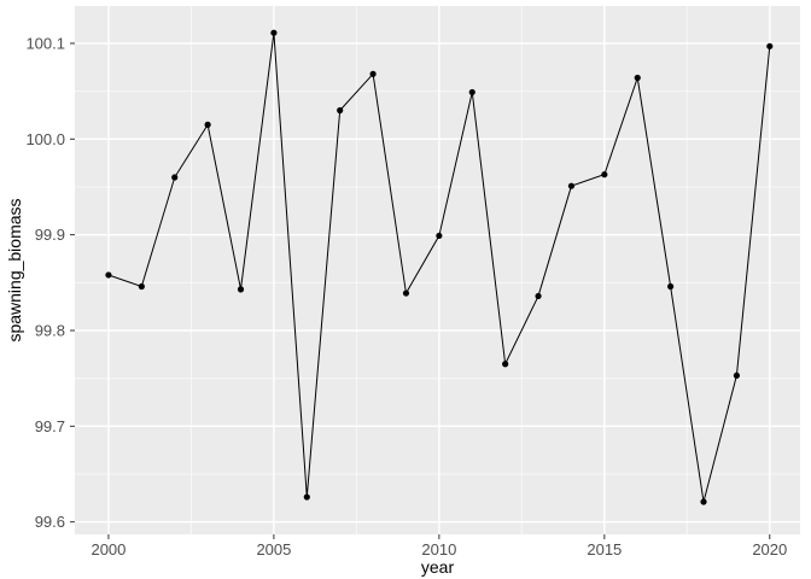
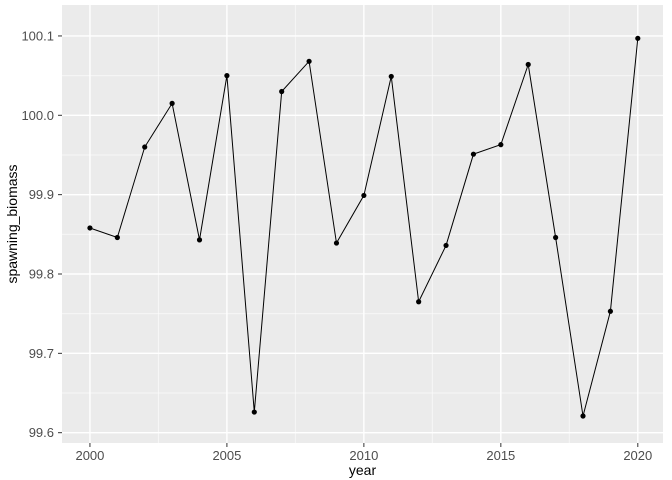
2005: 100.11 -> 100.05
